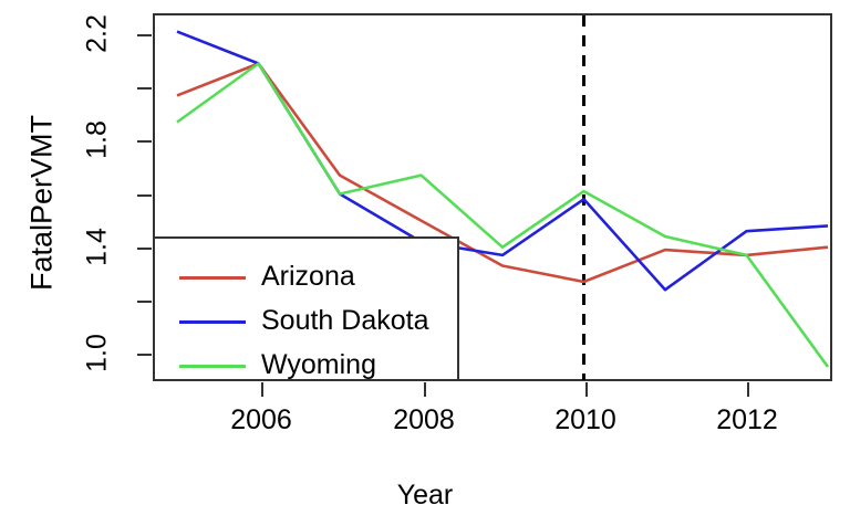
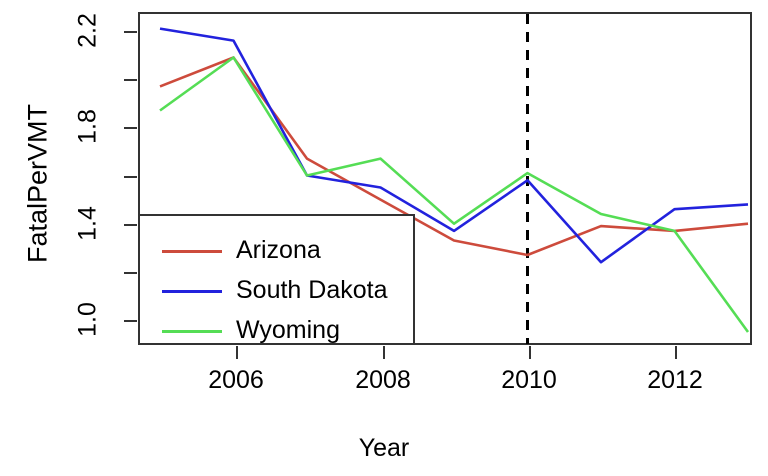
South Dakota/2006: 2.09 -> 2.16
South Dakota/2008: 1.42 -> 1.55
